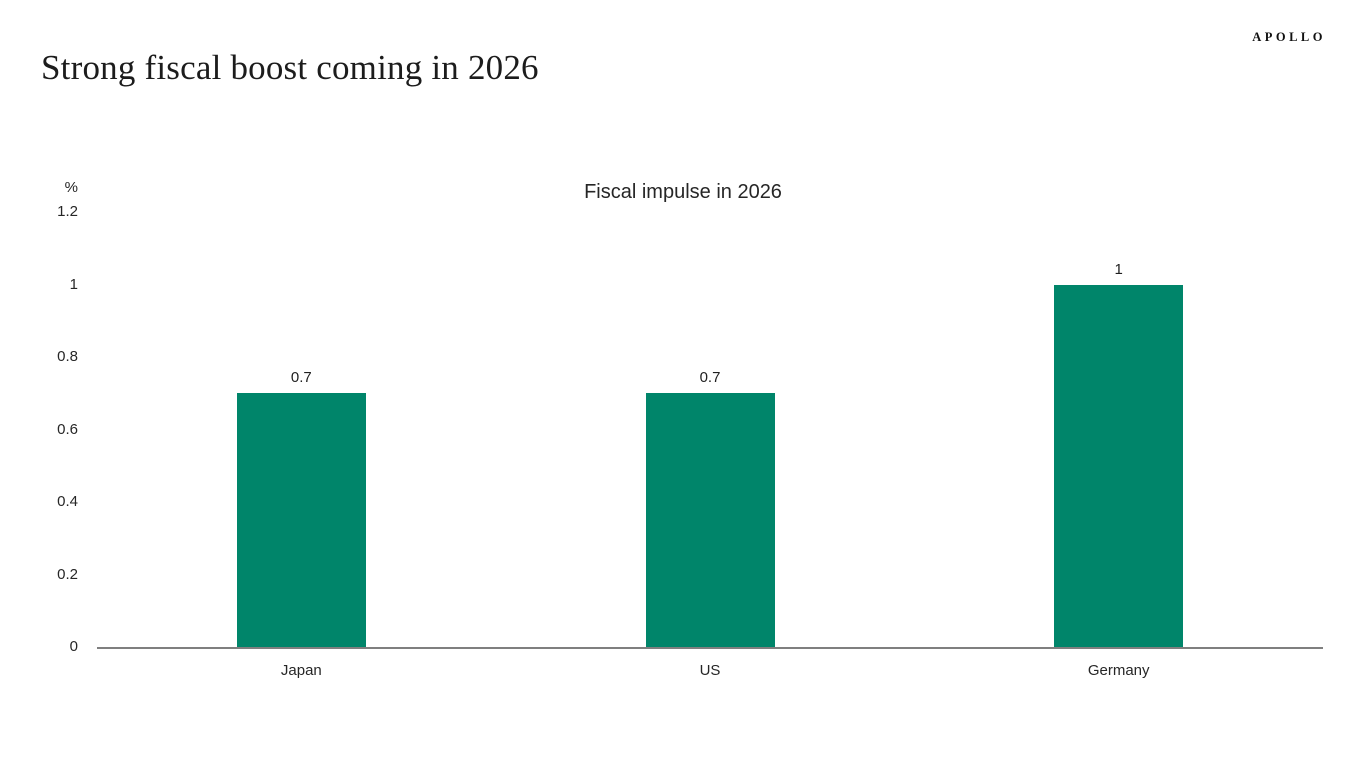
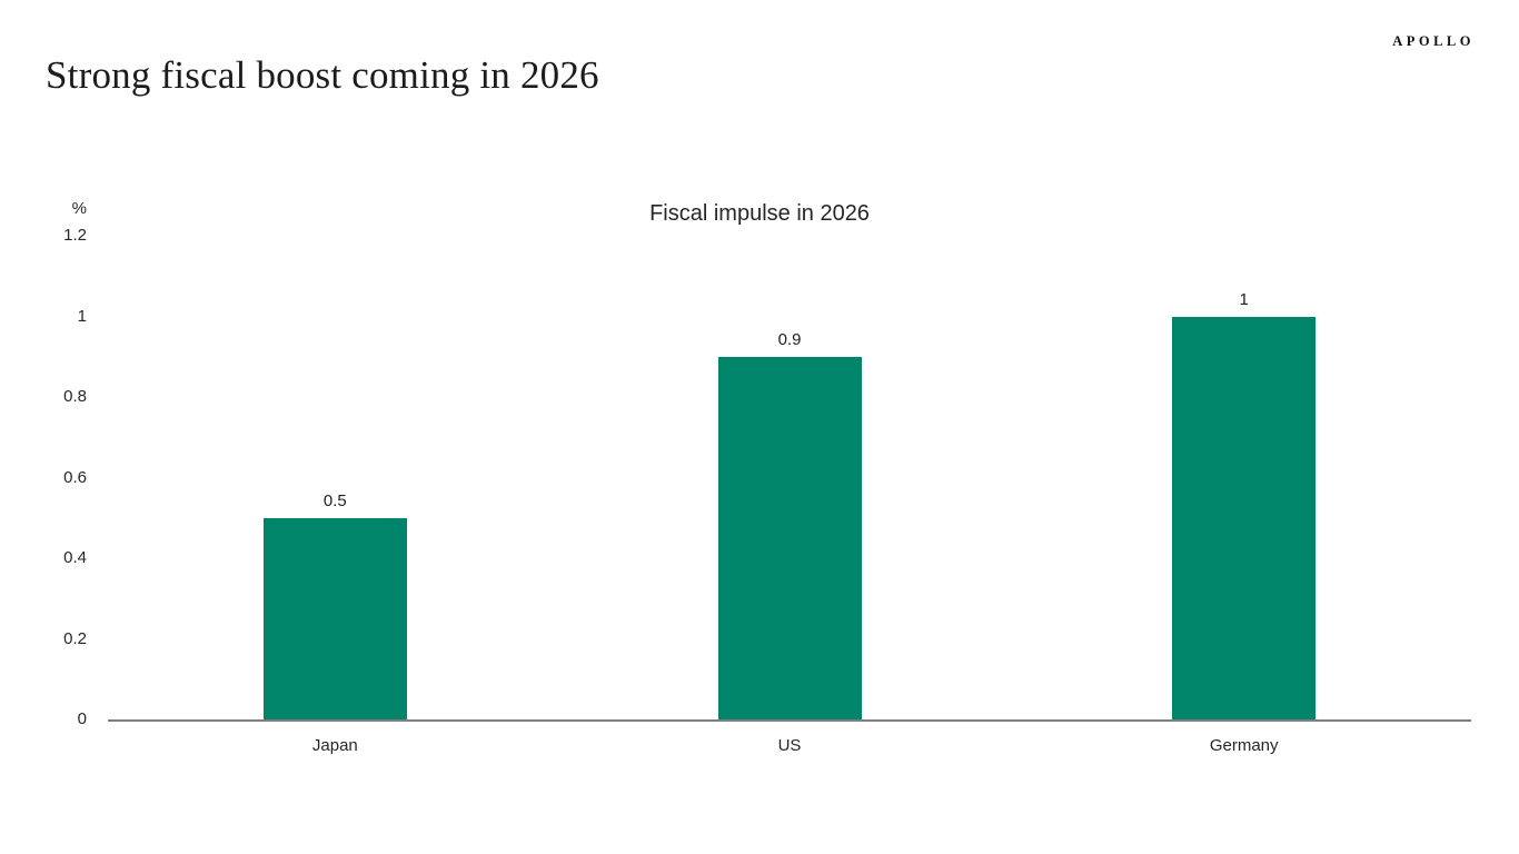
Japan: 0.7 -> 0.5
US: 0.7 -> 0.9
